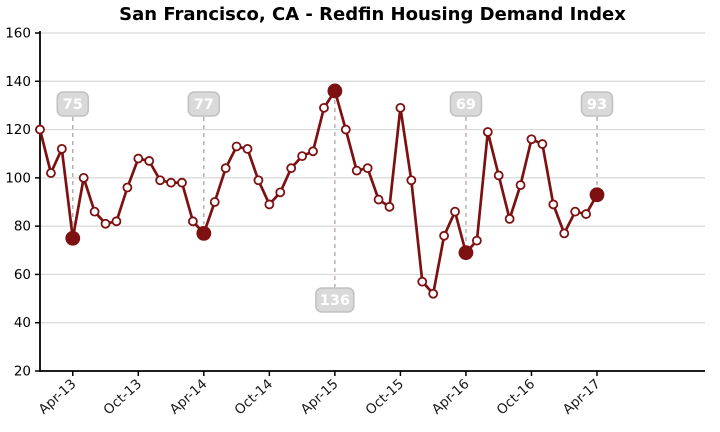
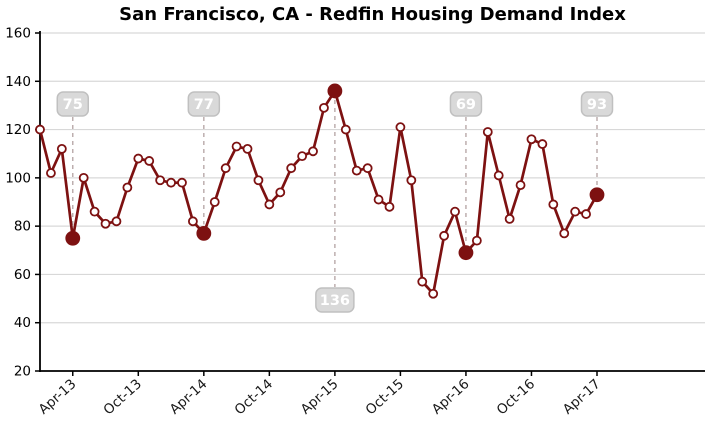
Oct-15: 129 -> 121
